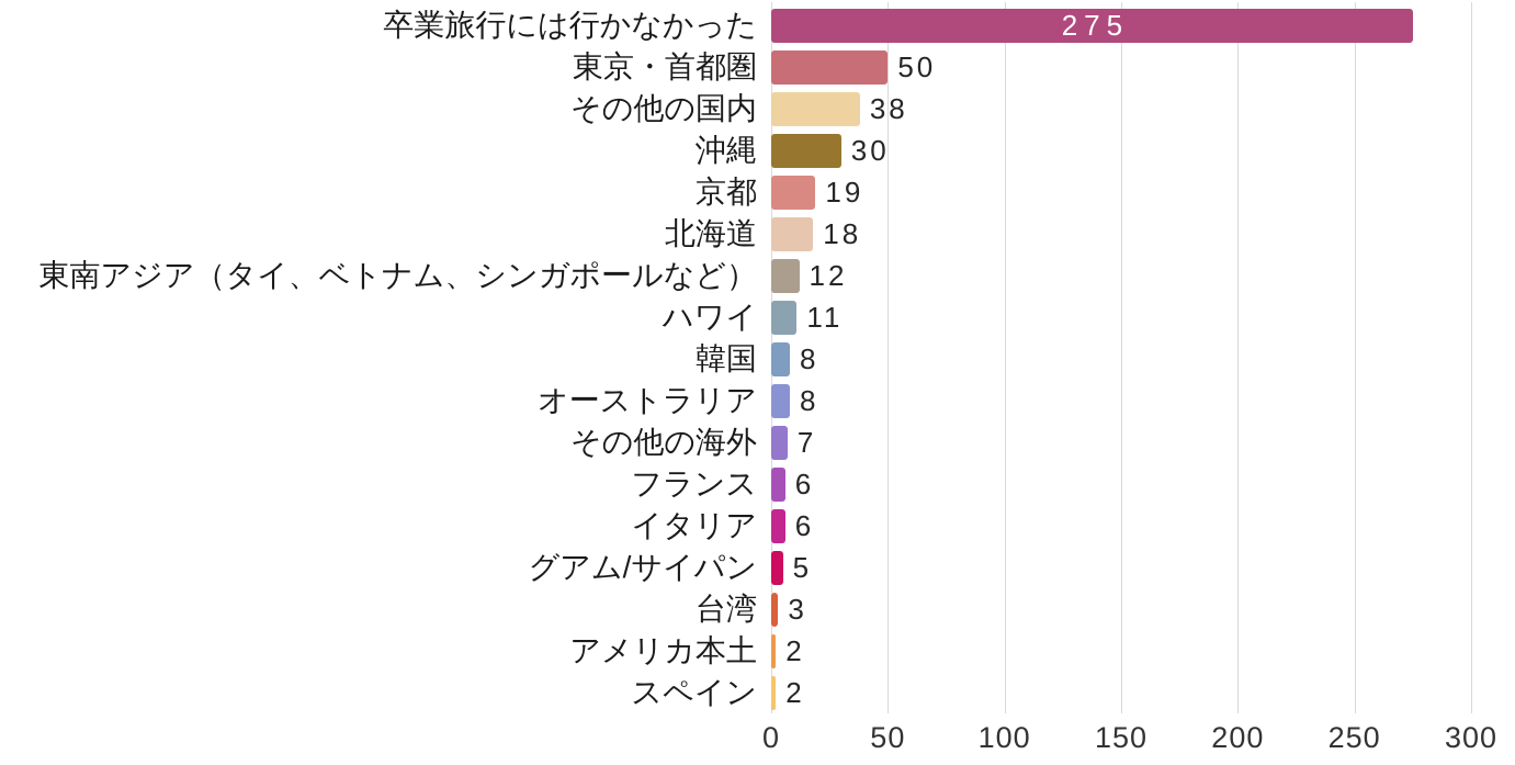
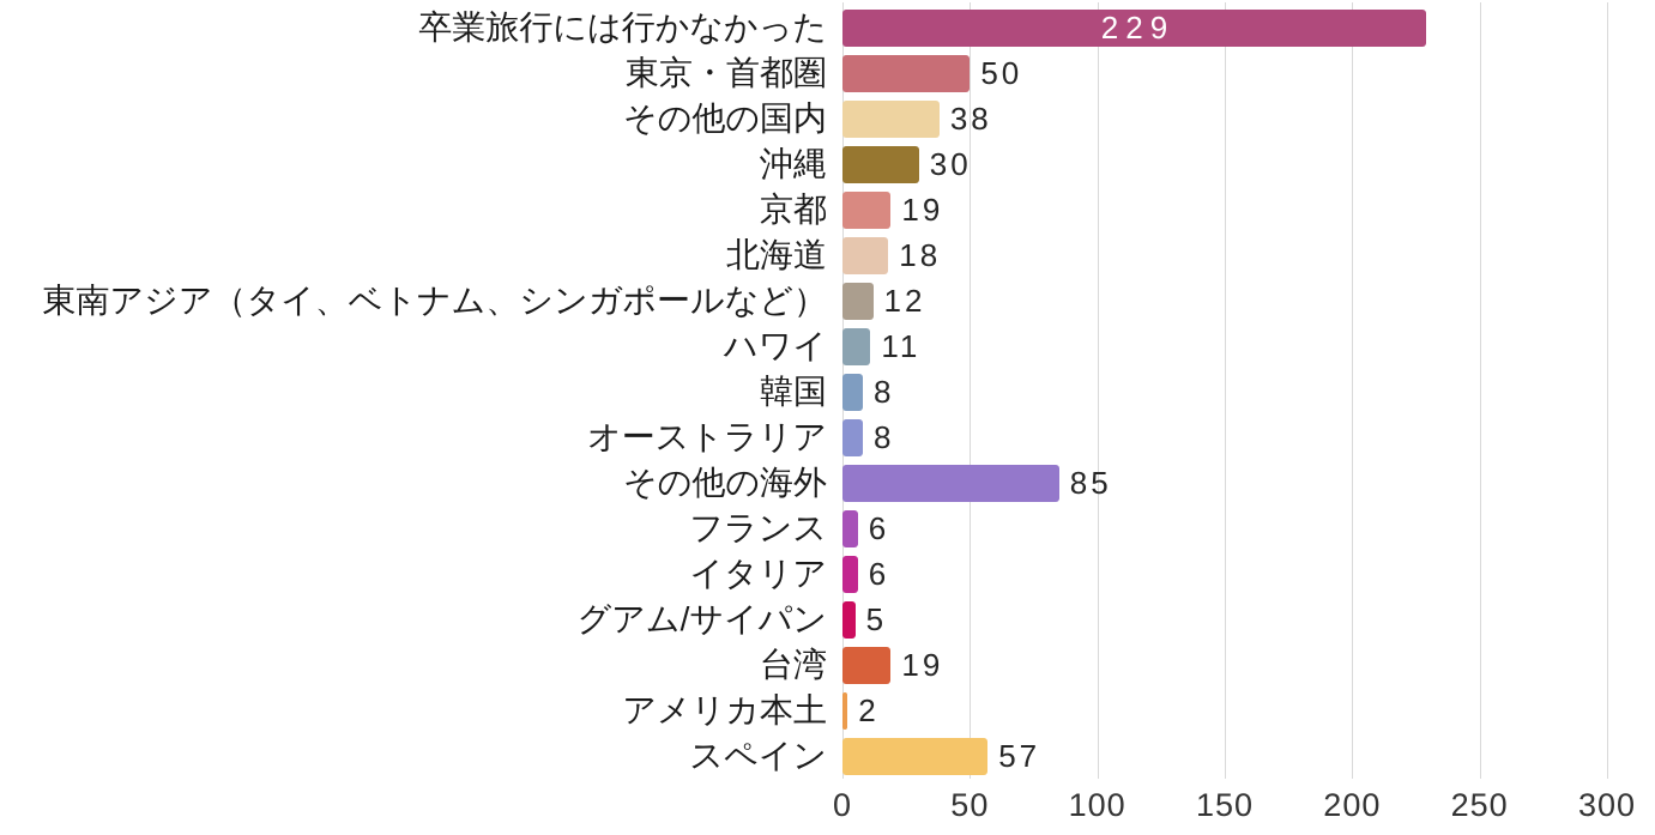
卒業旅行には行かなかった: 275 -> 229
その他の海外: 7 -> 85
台湾: 3 -> 19
スペイン: 2 -> 57
